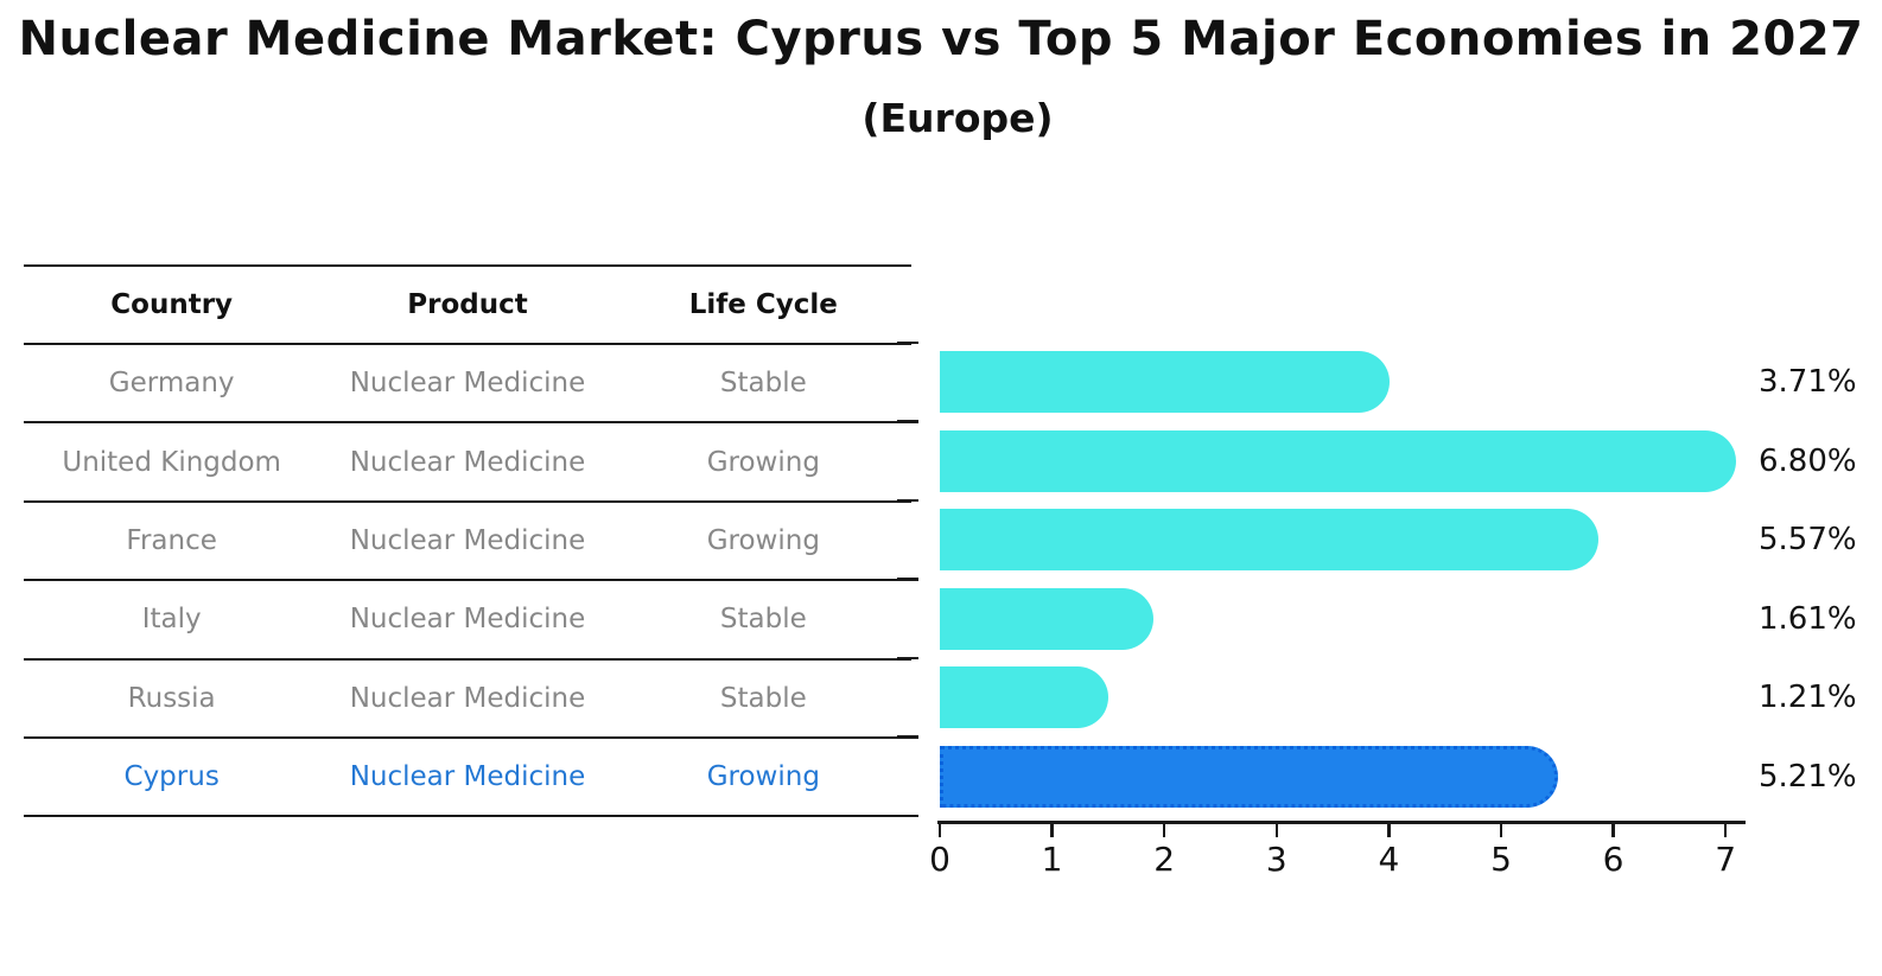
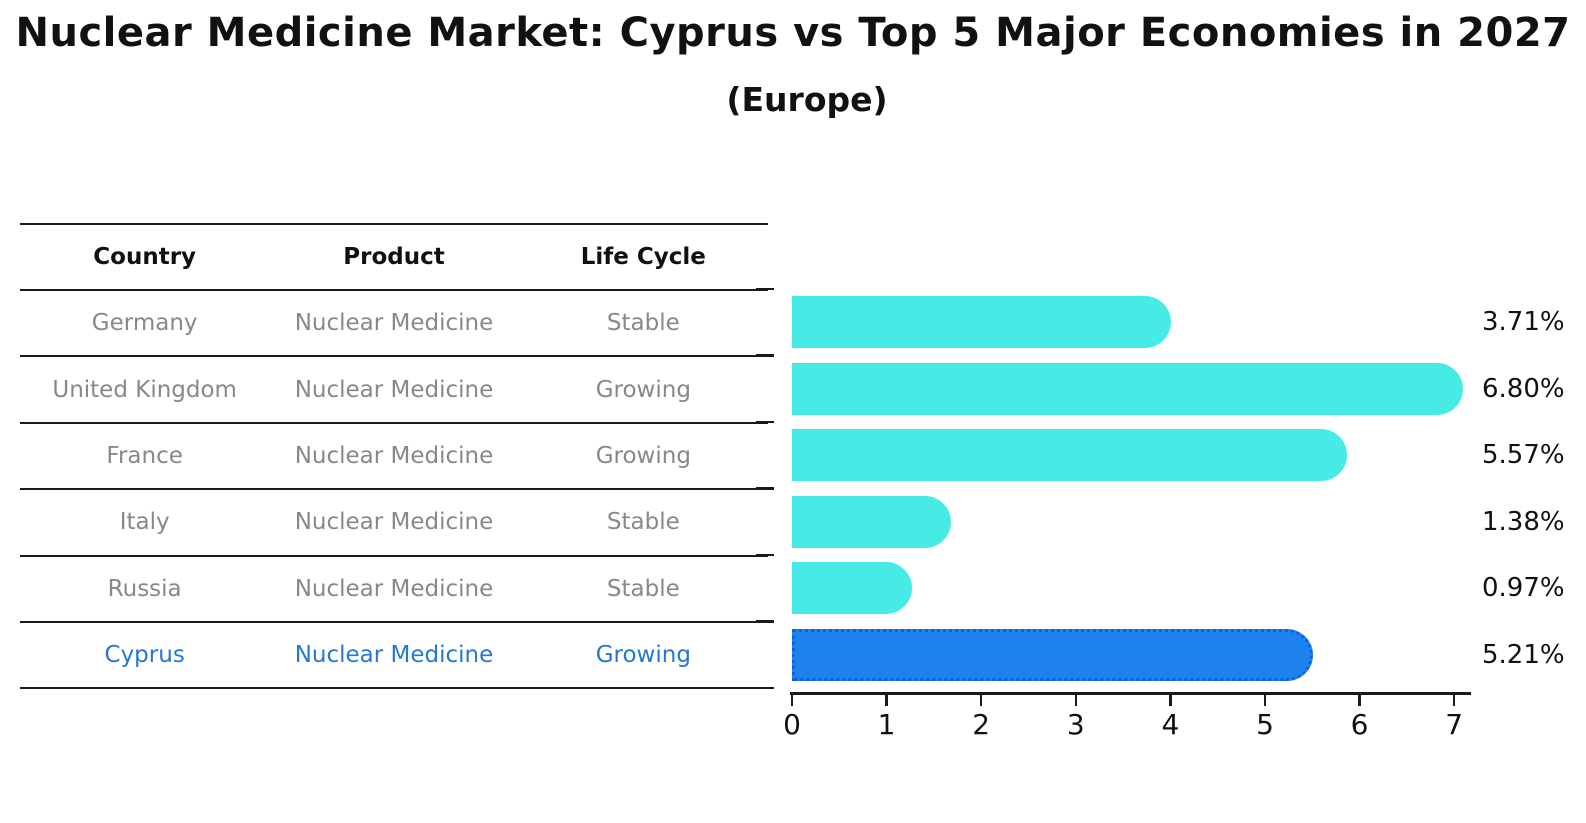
Italy: 1.61% -> 1.38%
Russia: 1.21% -> 0.97%
